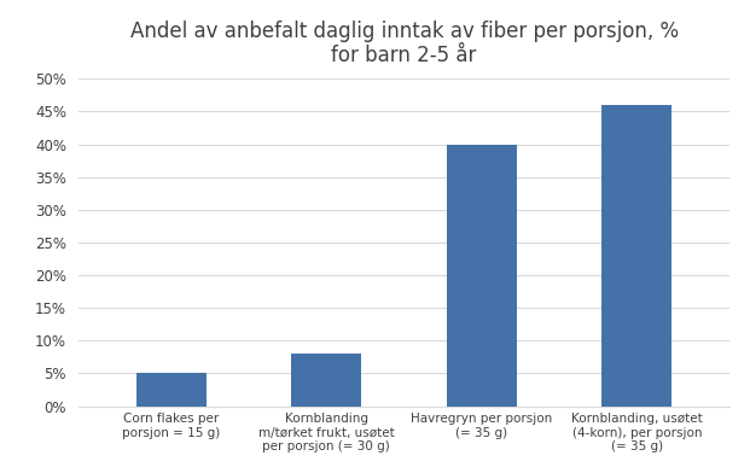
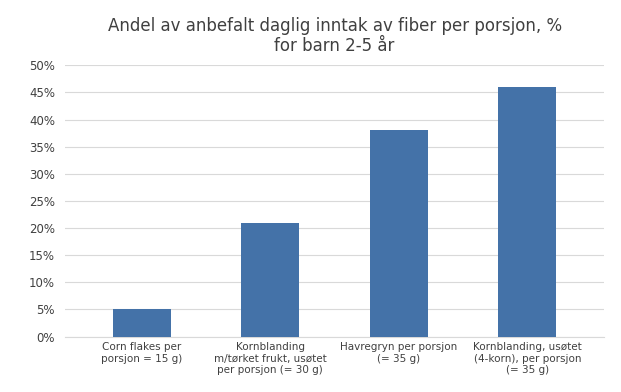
Kornblanding m/tørket frukt, usøtet per porsjon (= 30 g): 8% -> 21%
Havregryn per porsjon (= 35 g): 40% -> 38%
